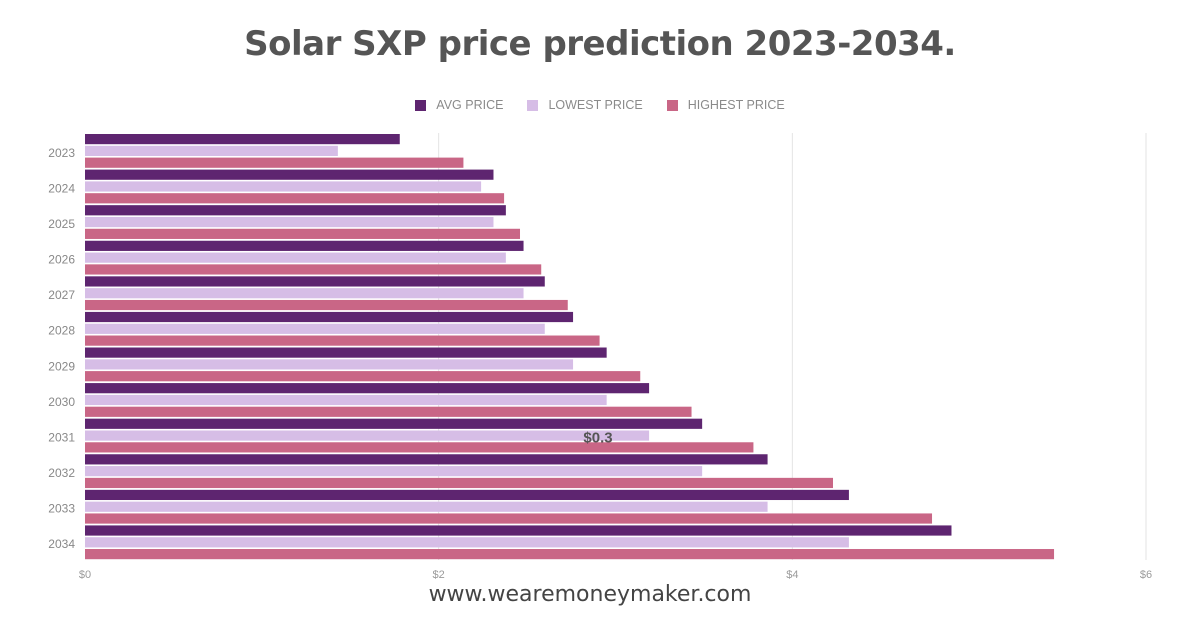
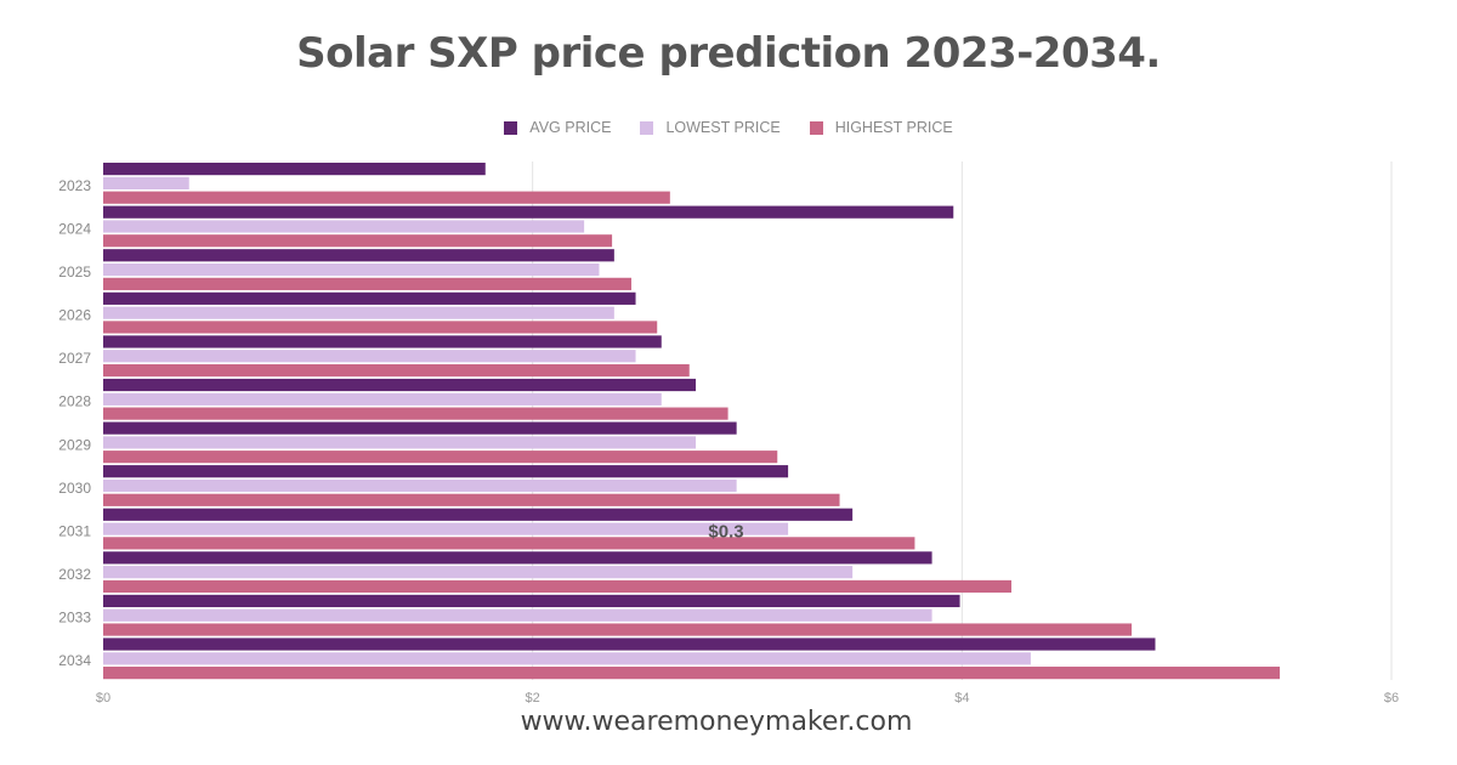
LOWEST PRICE/2023: $1.43 -> $0.40
HIGHEST PRICE/2023: $2.14 -> $2.64
AVG PRICE/2024: $2.31 -> $3.96
AVG PRICE/2033: $4.32 -> $3.99
